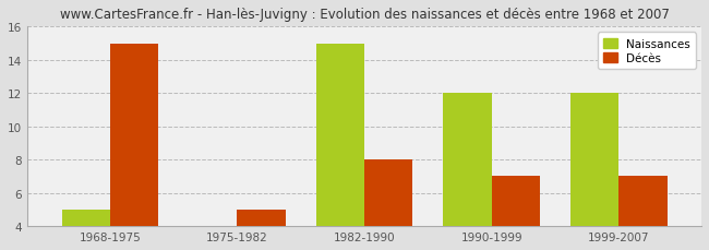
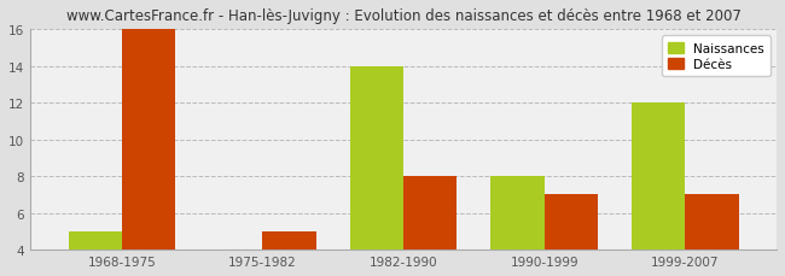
Décès/1968-1975: 15 -> 16
Naissances/1982-1990: 15 -> 14
Naissances/1990-1999: 12 -> 8
